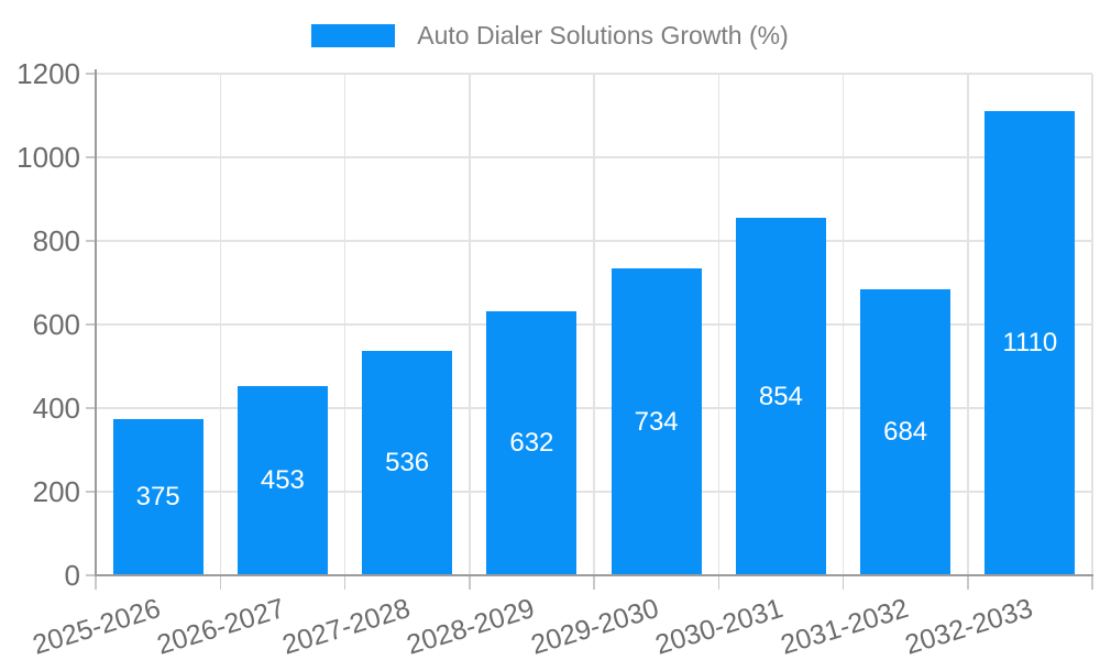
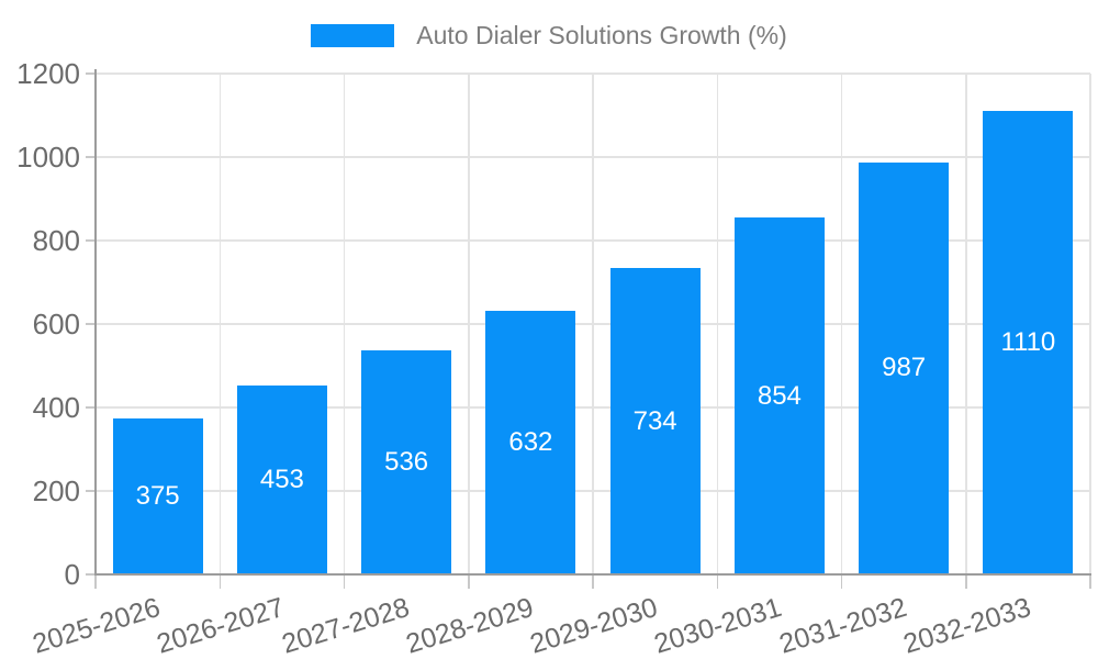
2031-2032: 684 -> 987
